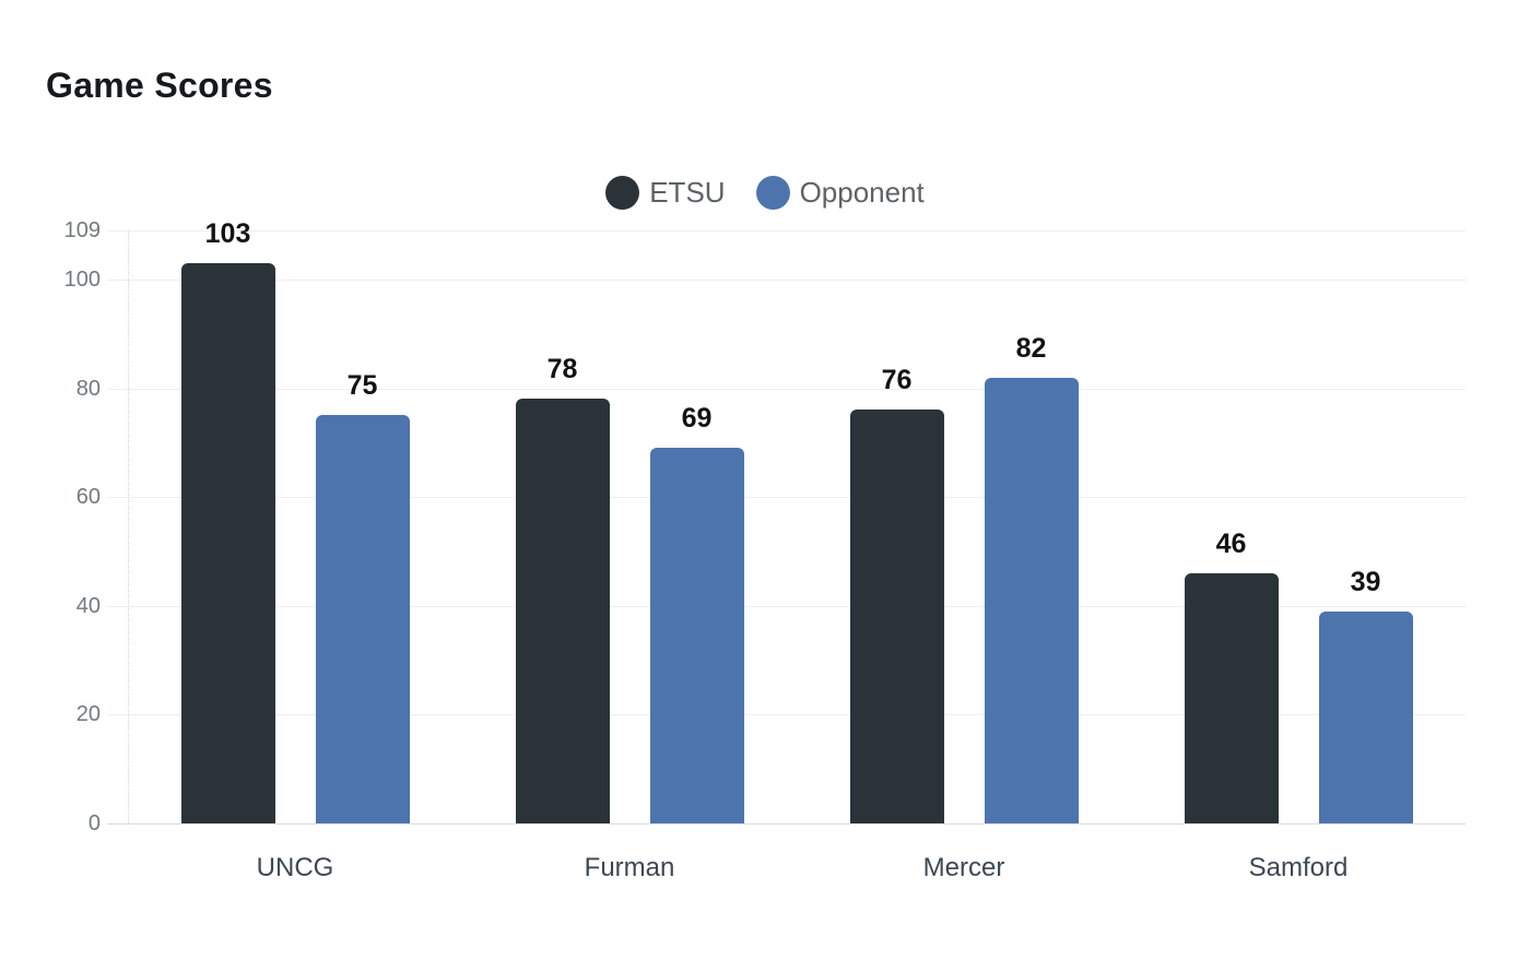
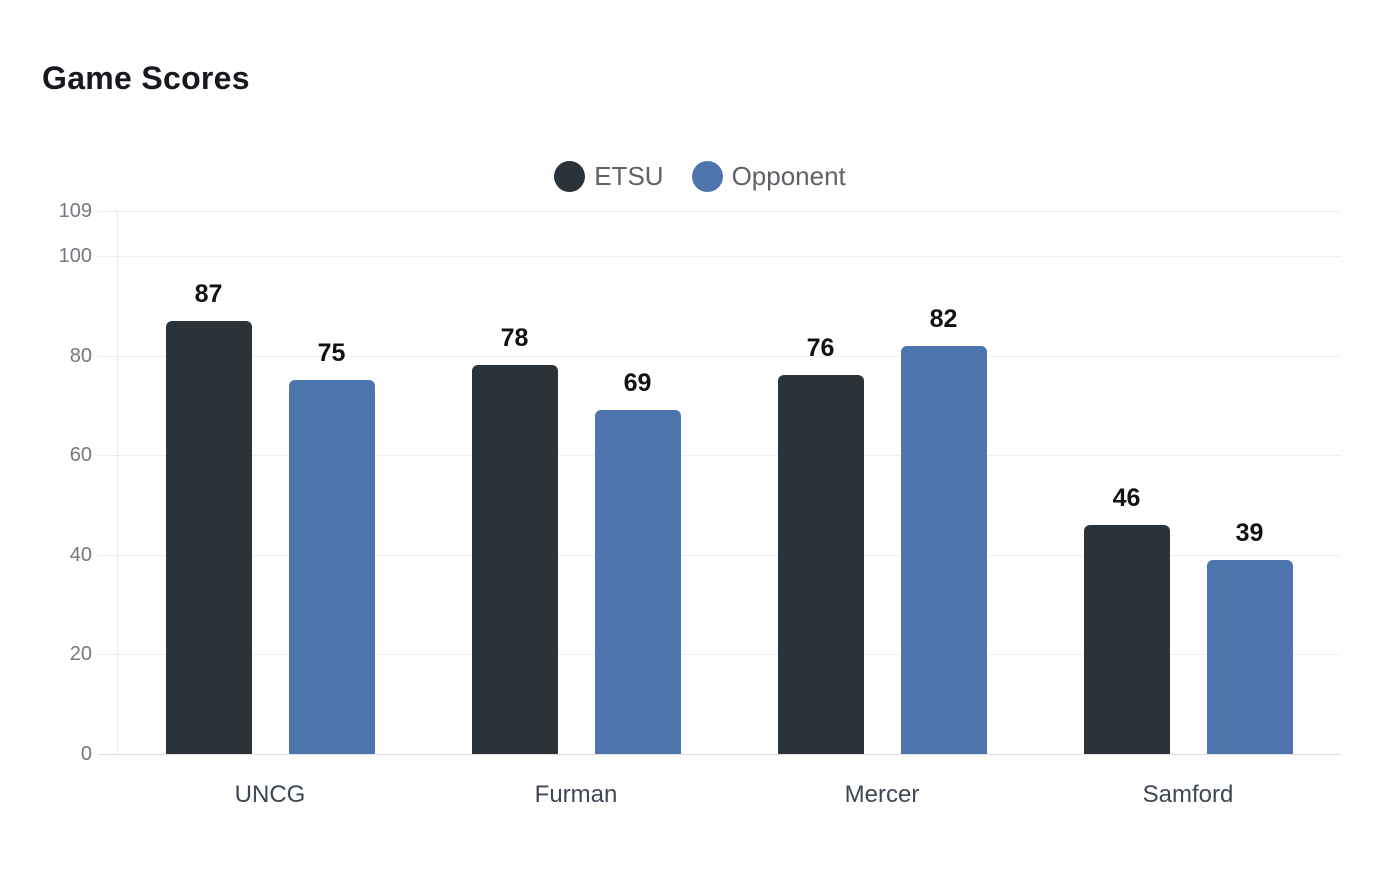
ETSU/UNCG: 103 -> 87
